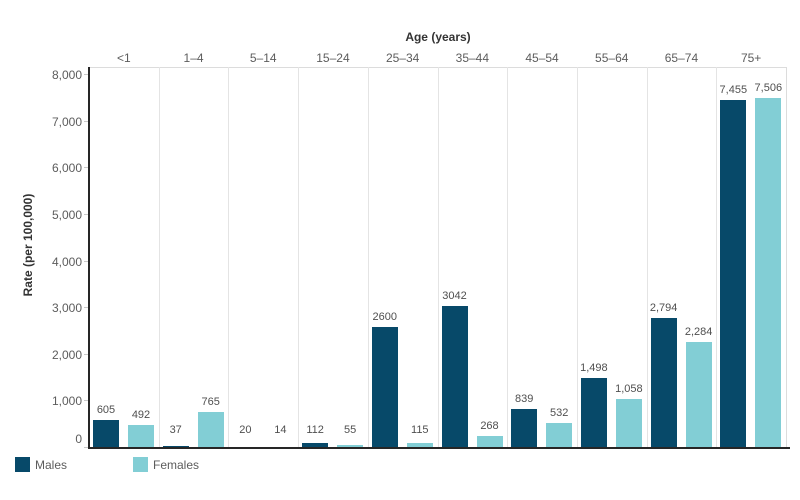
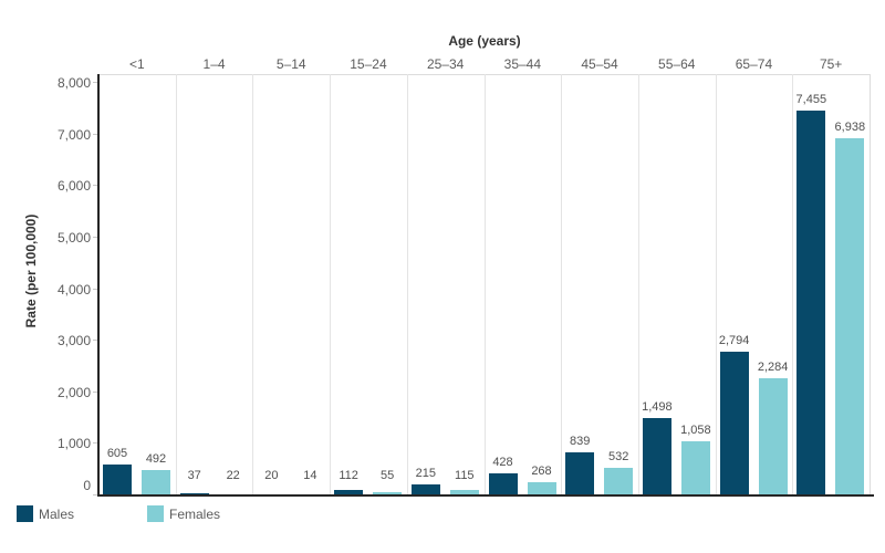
Females/1–4: 765 -> 22
Males/25–34: 2600 -> 215
Males/35–44: 3042 -> 428
Females/75+: 7,506 -> 6,938
